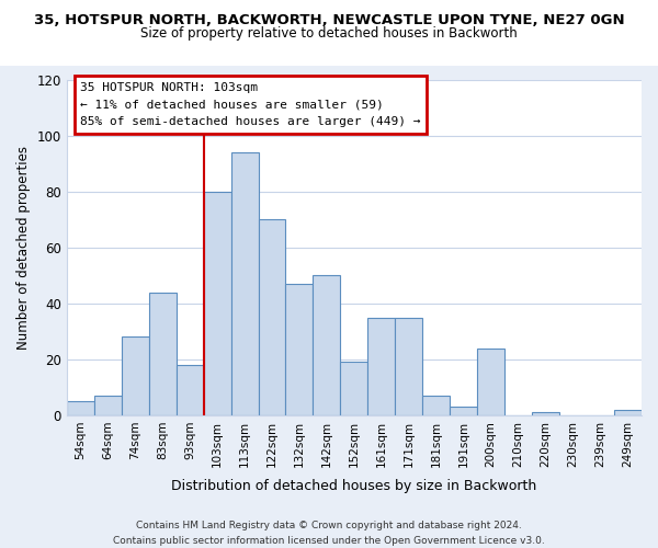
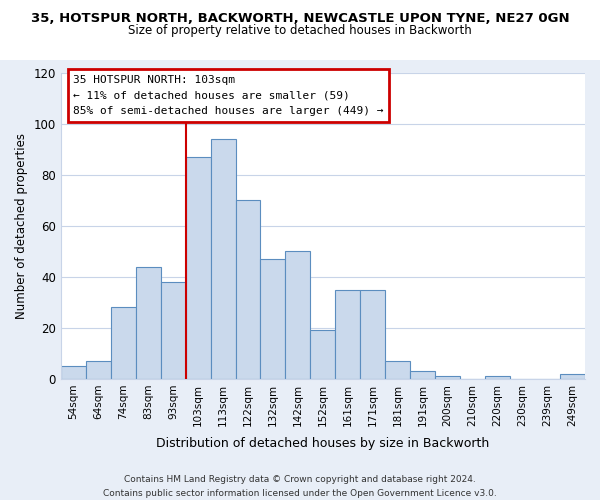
93sqm: 18 -> 38
103sqm: 80 -> 87
200sqm: 24 -> 1
